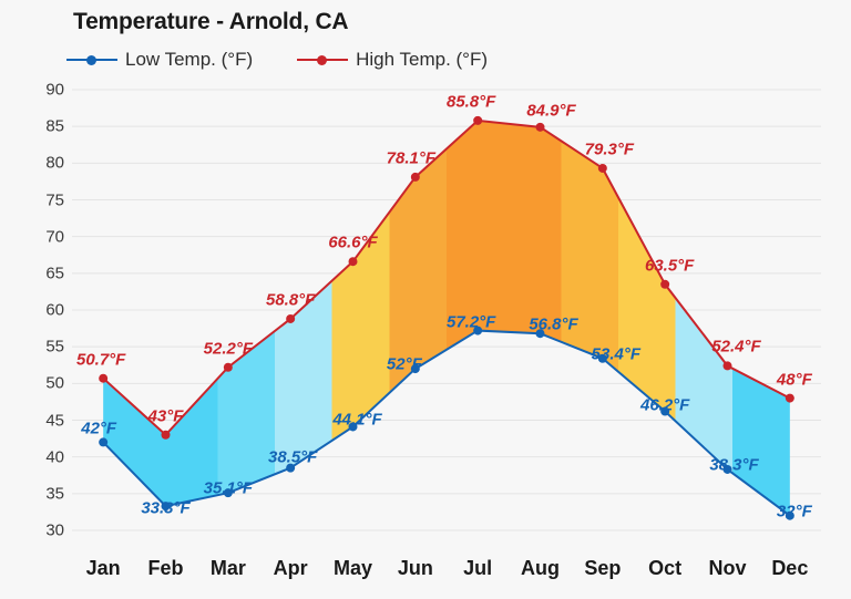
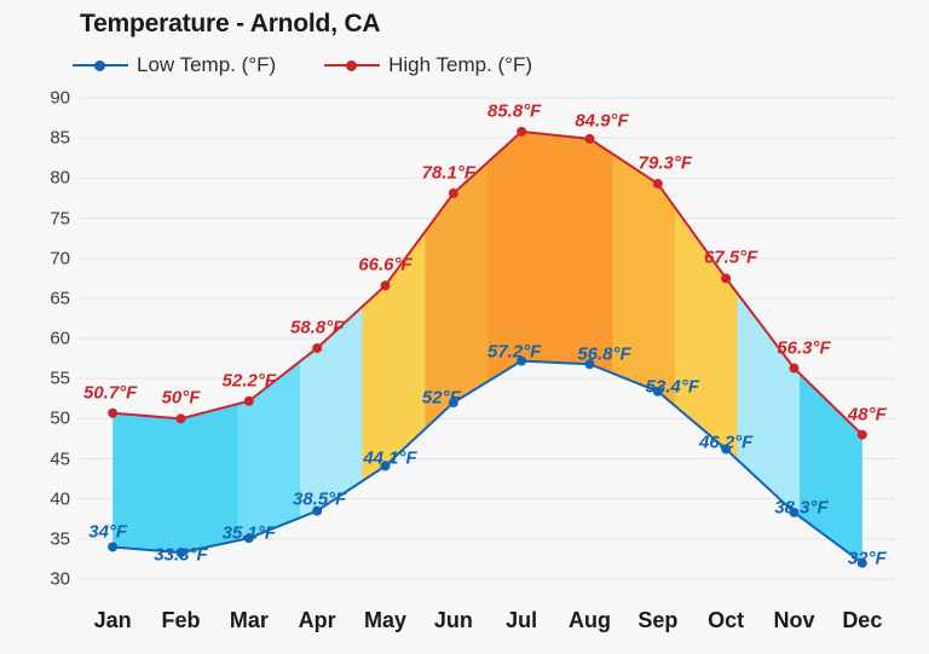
Low Temp. (°F)/Jan: 42°F -> 34°F
High Temp. (°F)/Feb: 43°F -> 50°F
High Temp. (°F)/Oct: 63.5°F -> 67.5°F
High Temp. (°F)/Nov: 52.4°F -> 56.3°F
